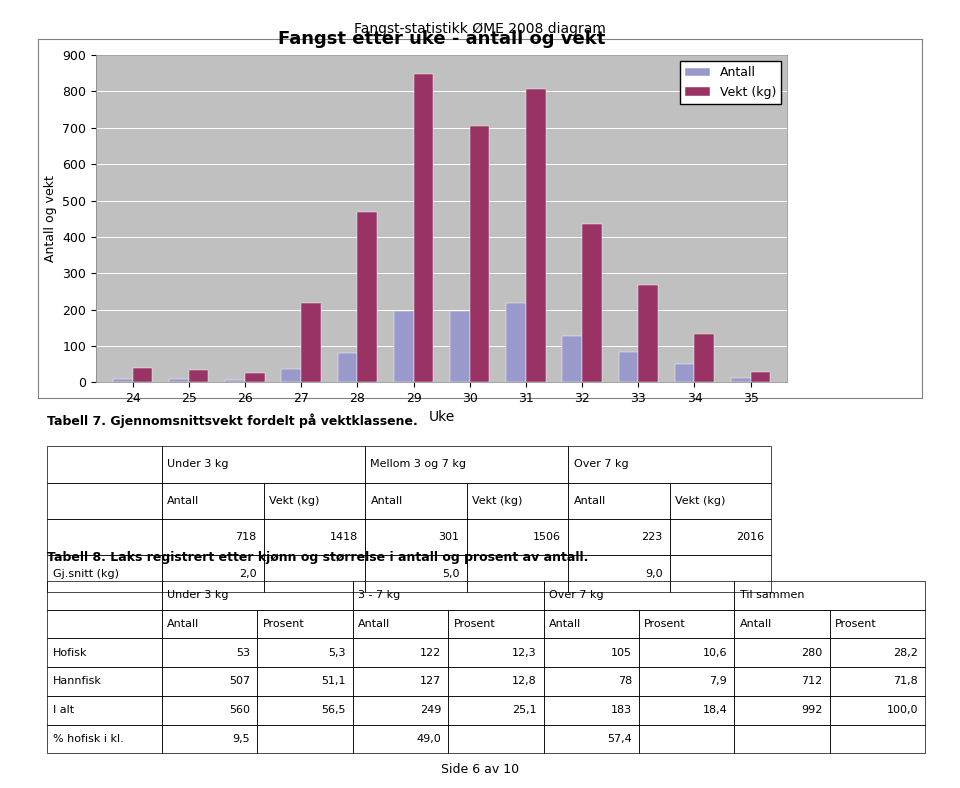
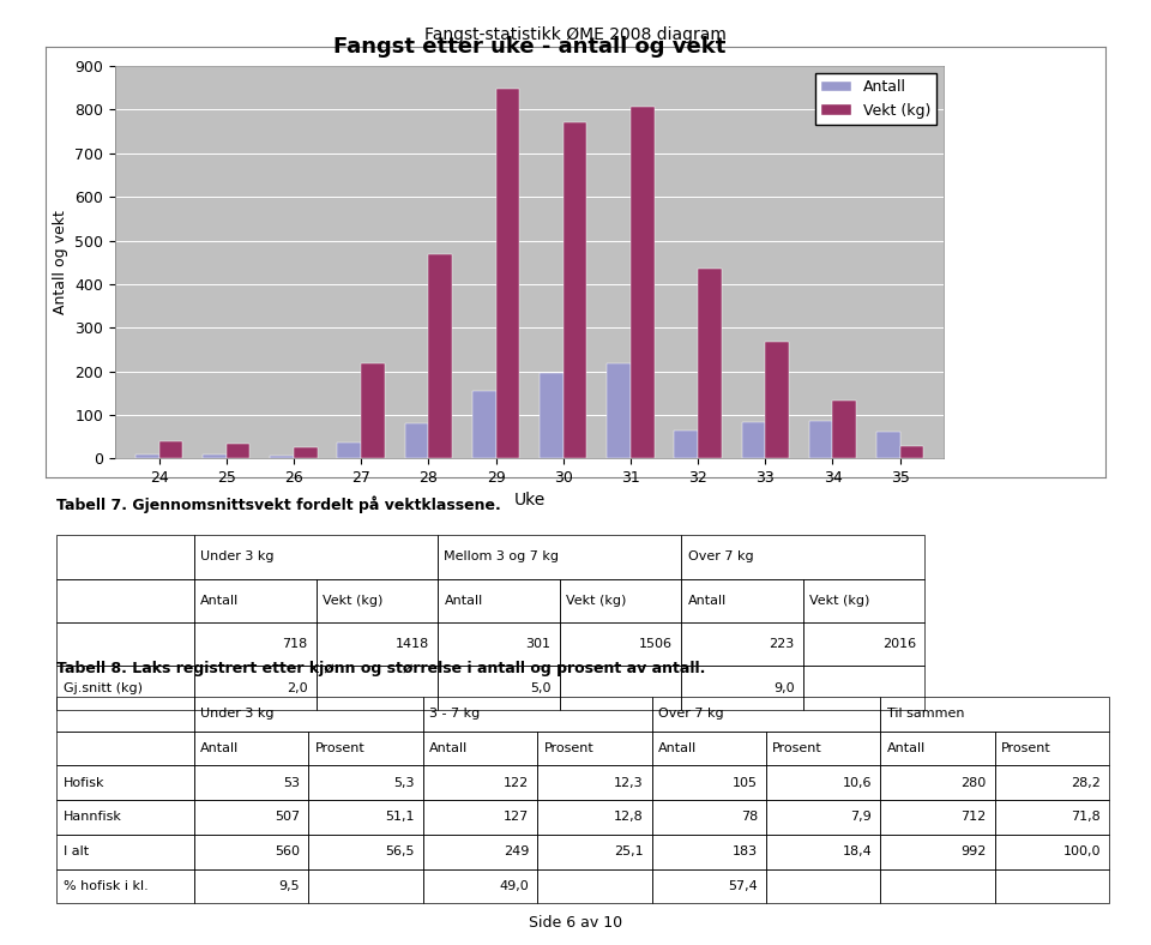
Antall/29: 195 -> 155
Vekt (kg)/30: 705 -> 770
Antall/32: 128 -> 65
Antall/34: 50 -> 85
Antall/35: 12 -> 60
